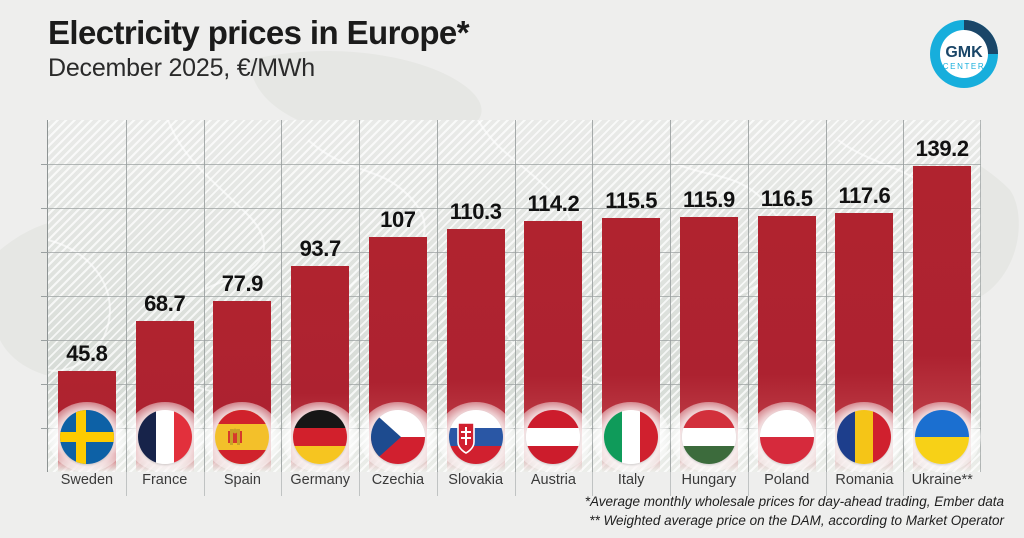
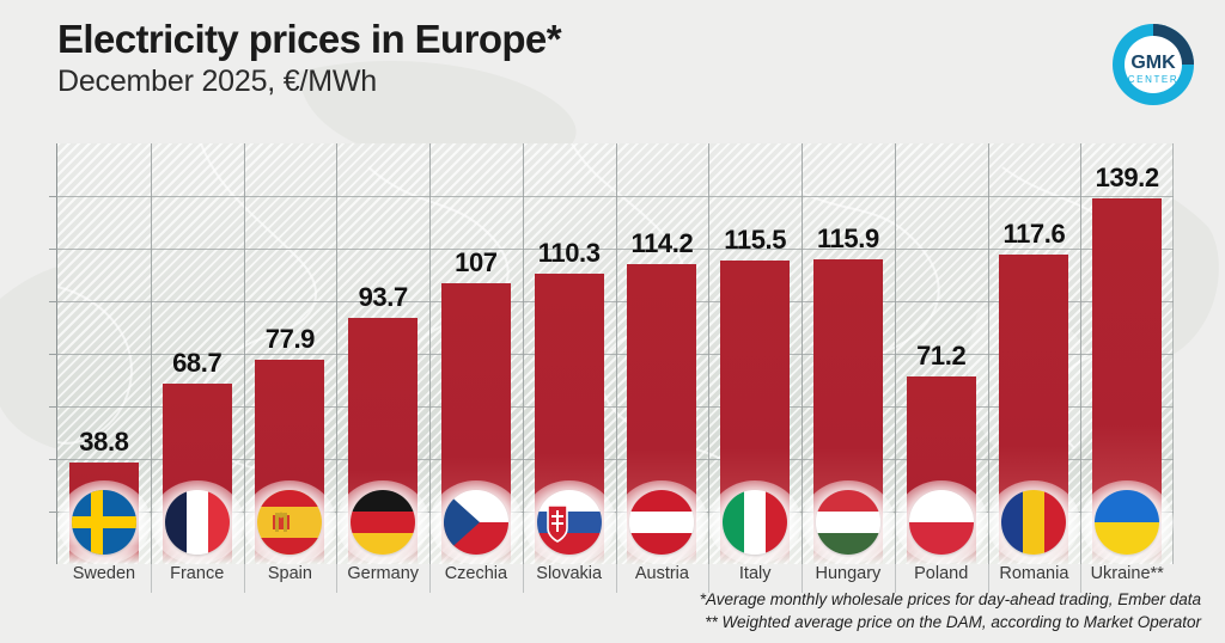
Sweden: 45.8 -> 38.8
Poland: 116.5 -> 71.2
